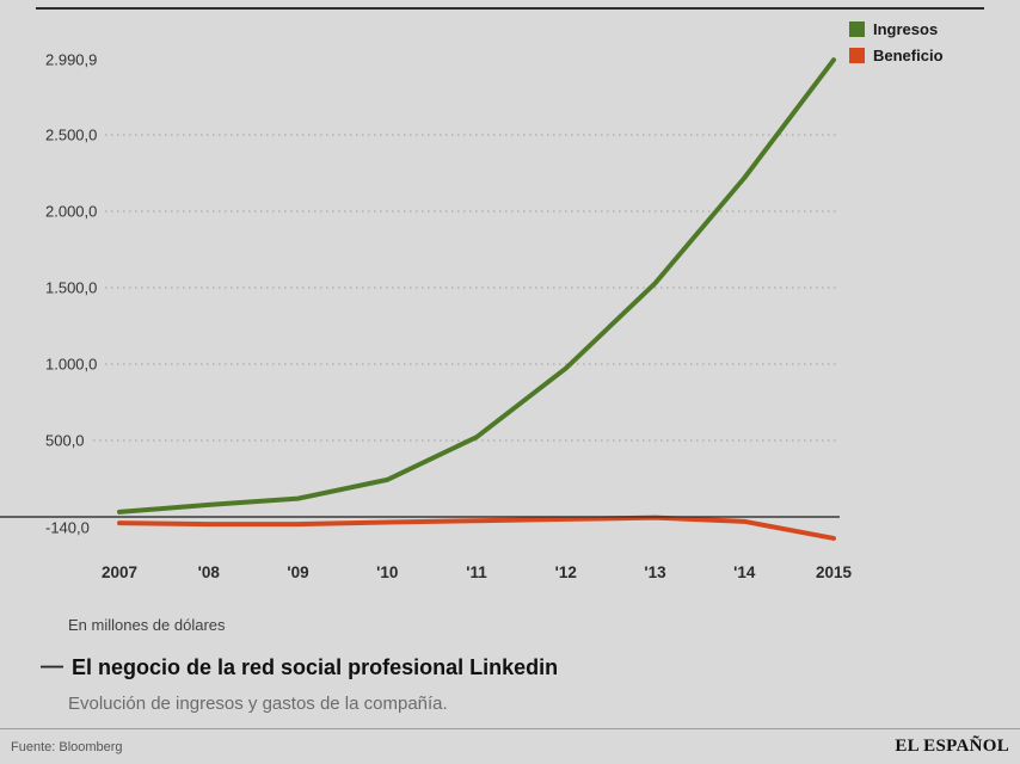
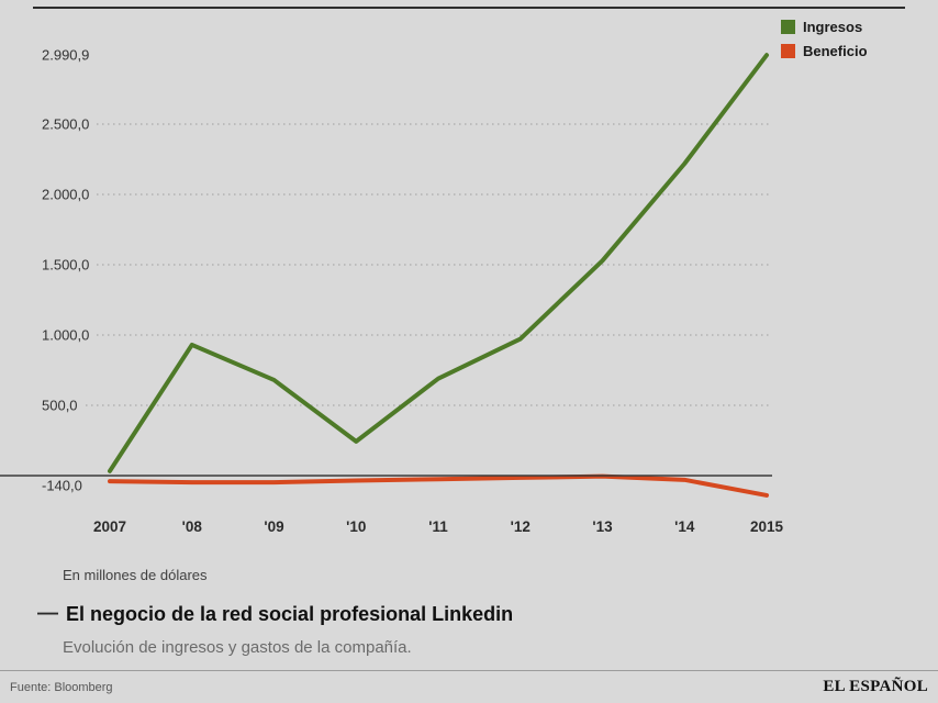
Ingresos/'08: 80 -> 930
Ingresos/'09: 120 -> 680
Ingresos/'11: 520 -> 690
